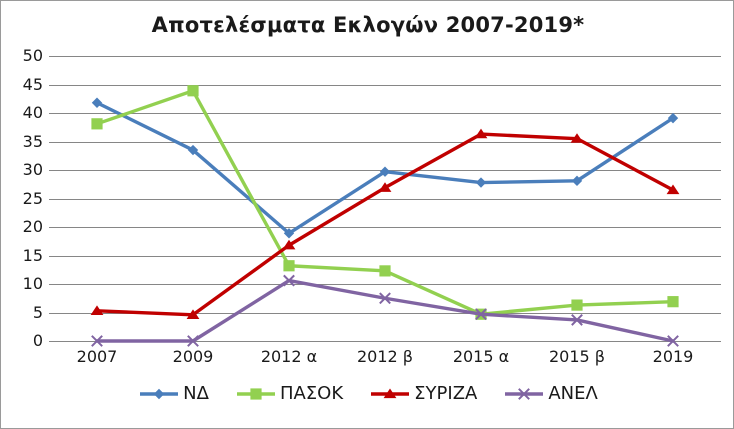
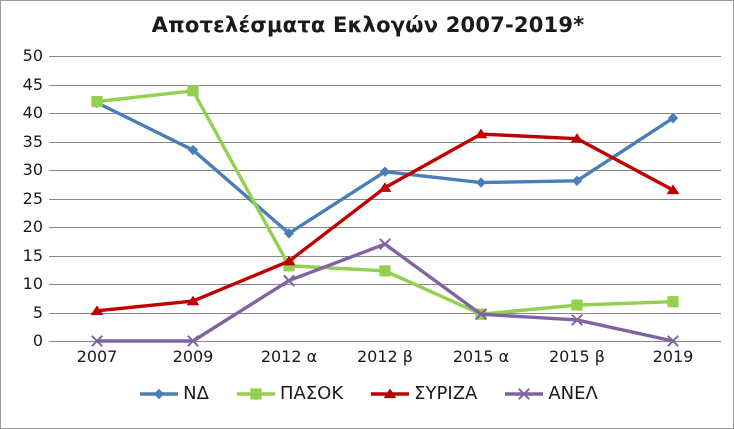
ΠΑΣΟΚ/2007: 38 -> 42
ΣΥΡΙΖΑ/2009: 5 -> 7
ΣΥΡΙΖΑ/2012 α: 17 -> 14
ΑΝΕΛ/2012 β: 8 -> 17
